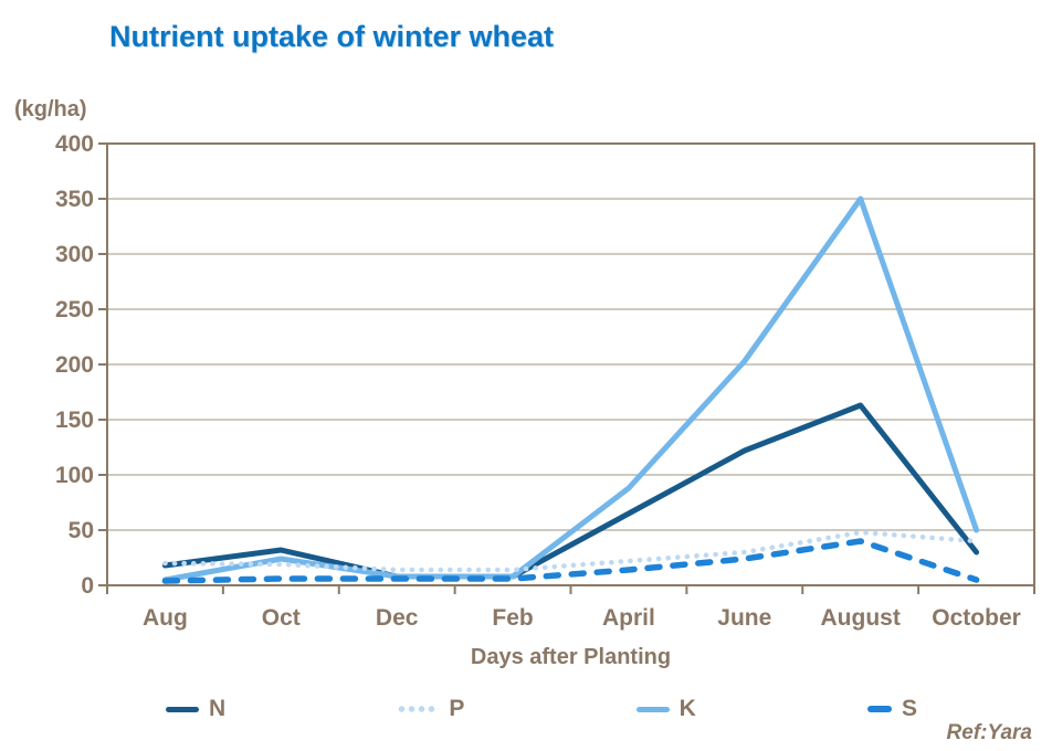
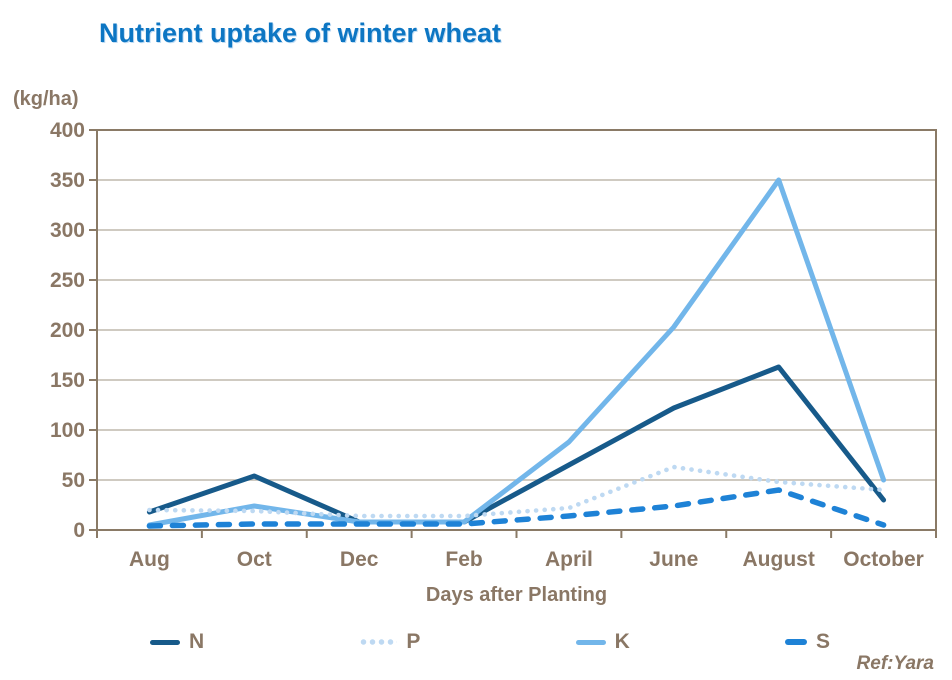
N/Oct: 32 -> 54
P/June: 30 -> 63
